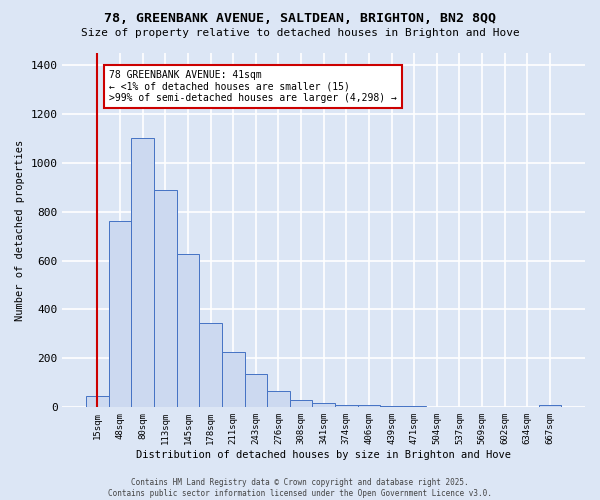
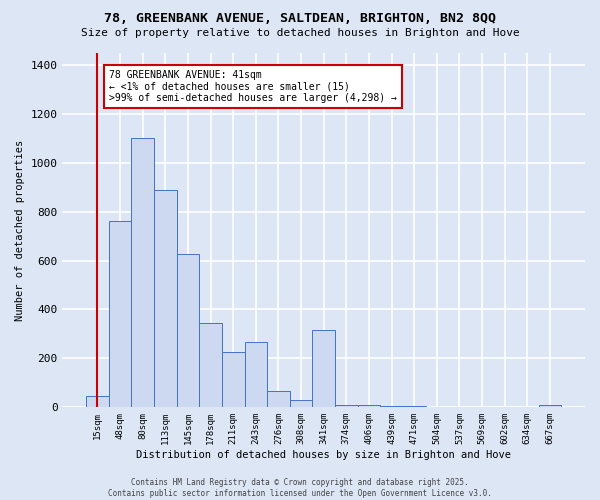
243sqm: 135 -> 265
341sqm: 17 -> 315
